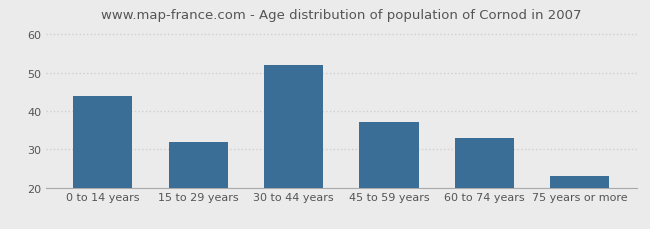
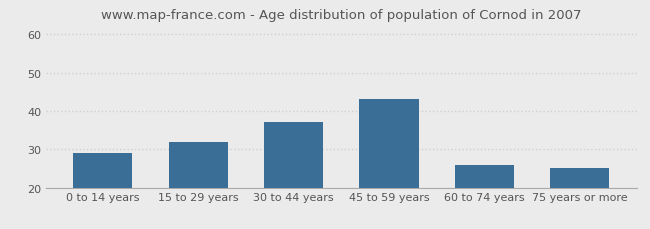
0 to 14 years: 44 -> 29
30 to 44 years: 52 -> 37
45 to 59 years: 37 -> 43
60 to 74 years: 33 -> 26
75 years or more: 23 -> 25
